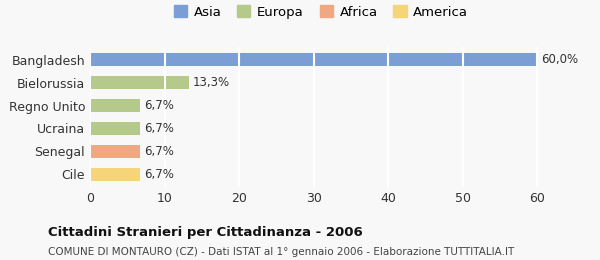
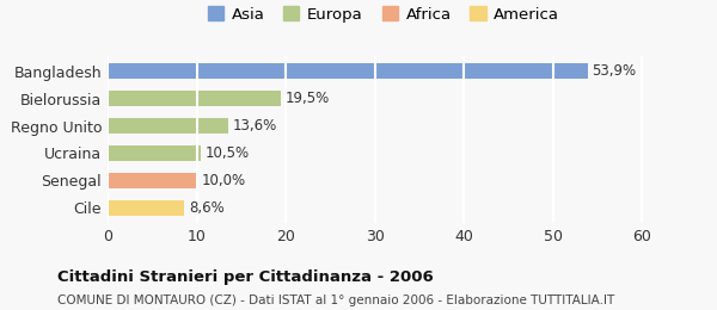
Bangladesh: 60,0% -> 53,9%
Bielorussia: 13,3% -> 19,5%
Regno Unito: 6,7% -> 13,6%
Ucraina: 6,7% -> 10,5%
Senegal: 6,7% -> 10,0%
Cile: 6,7% -> 8,6%
